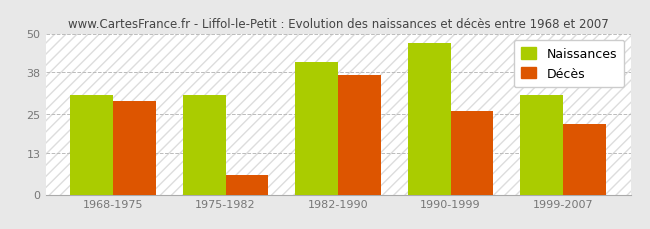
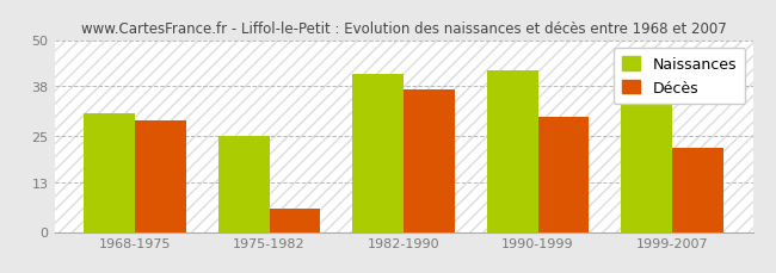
Naissances/1975-1982: 31 -> 25
Naissances/1990-1999: 47 -> 42
Décès/1990-1999: 26 -> 30
Naissances/1999-2007: 31 -> 33
